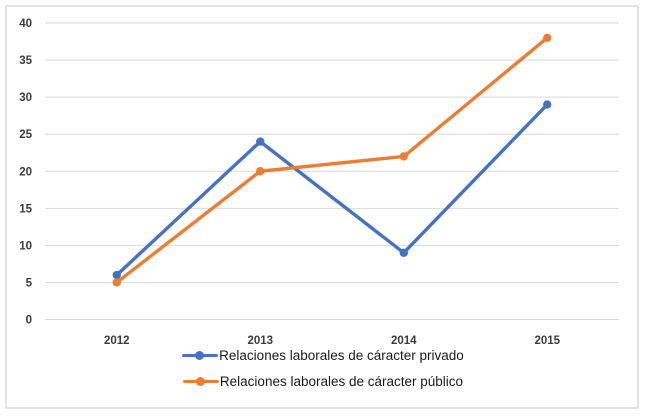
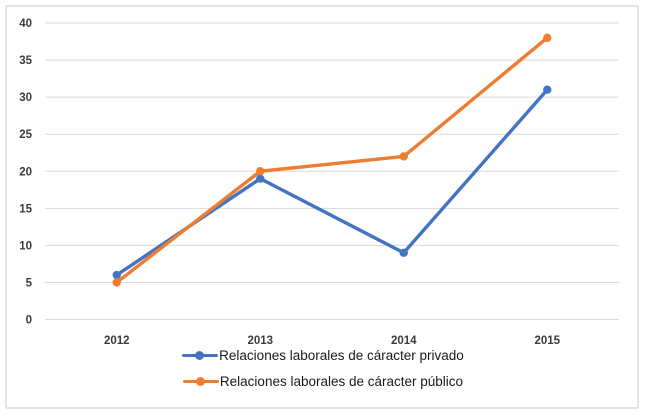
Relaciones laborales de cáracter privado/2013: 24 -> 19
Relaciones laborales de cáracter privado/2015: 29 -> 31
